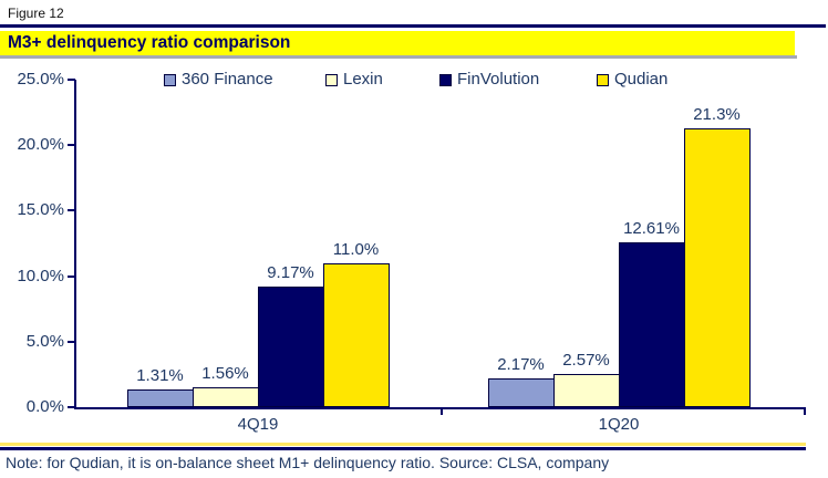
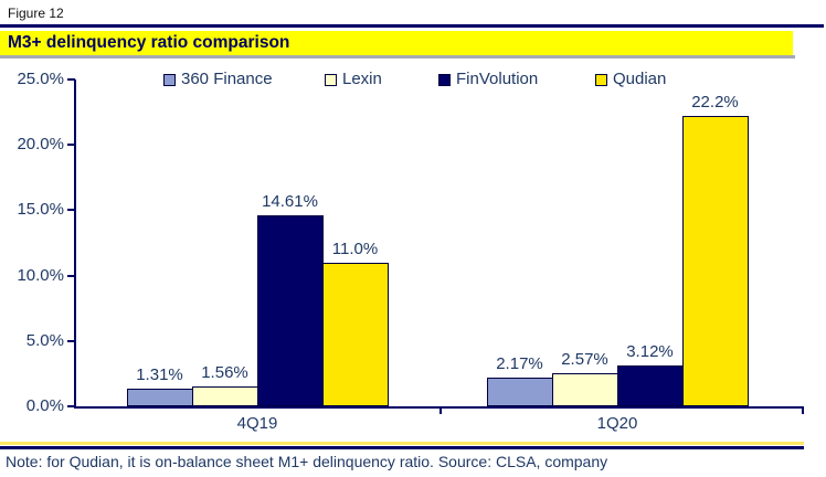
FinVolution/4Q19: 9.17% -> 14.61%
FinVolution/1Q20: 12.61% -> 3.12%
Qudian/1Q20: 21.3% -> 22.2%
